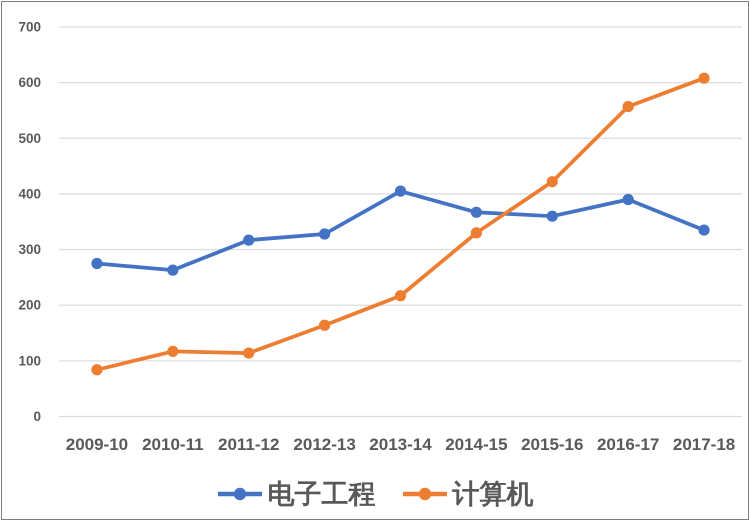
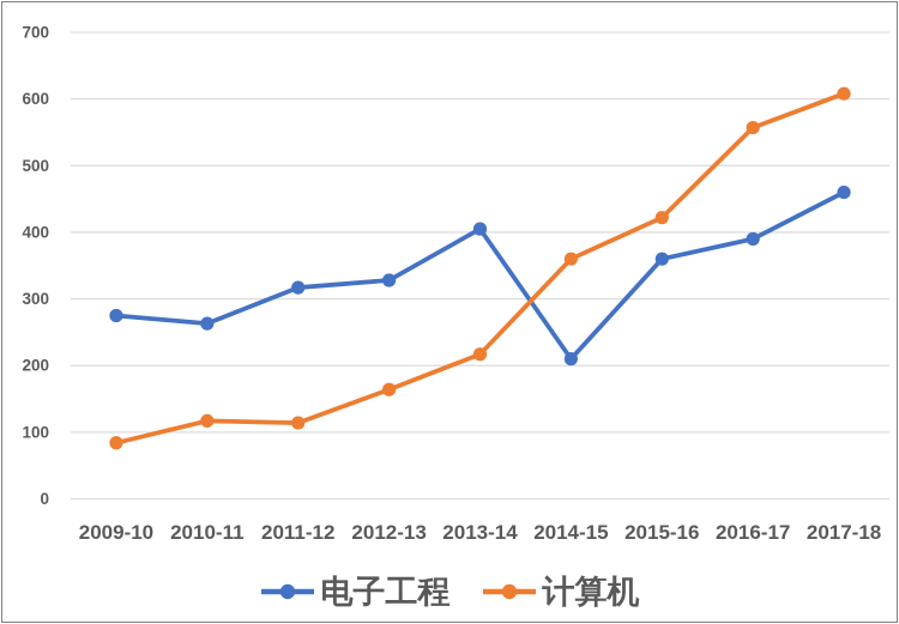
电子工程/2014-15: 370 -> 210
计算机/2014-15: 330 -> 360
电子工程/2017-18: 340 -> 460
